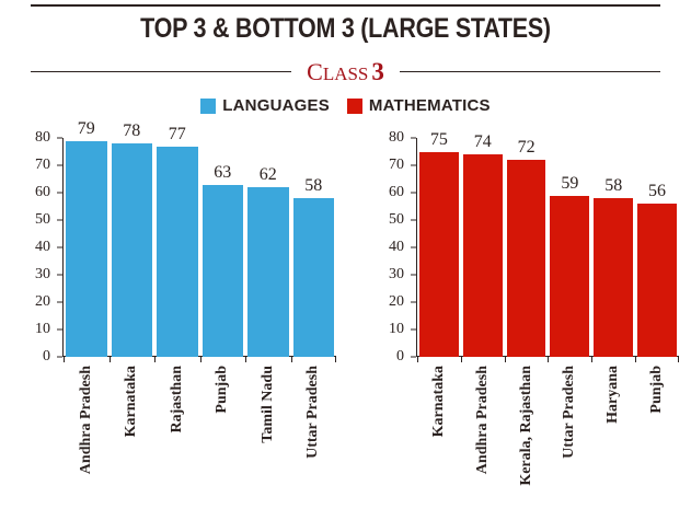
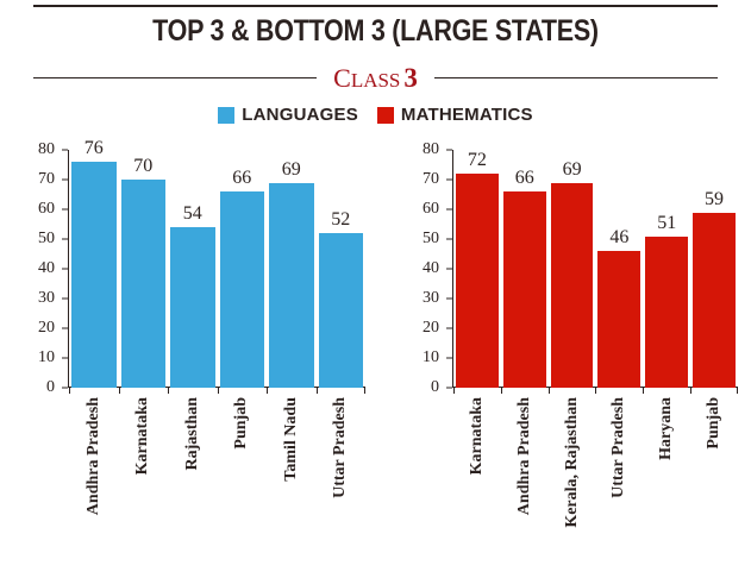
LANGUAGES/Andhra Pradesh: 79 -> 76
LANGUAGES/Karnataka: 78 -> 70
LANGUAGES/Rajasthan: 77 -> 54
LANGUAGES/Punjab: 63 -> 66
LANGUAGES/Tamil Nadu: 62 -> 69
LANGUAGES/Uttar Pradesh: 58 -> 52
MATHEMATICS/Karnataka: 75 -> 72
MATHEMATICS/Andhra Pradesh: 74 -> 66
MATHEMATICS/Kerala, Rajasthan: 72 -> 69
MATHEMATICS/Uttar Pradesh: 59 -> 46
MATHEMATICS/Haryana: 58 -> 51
MATHEMATICS/Punjab: 56 -> 59
